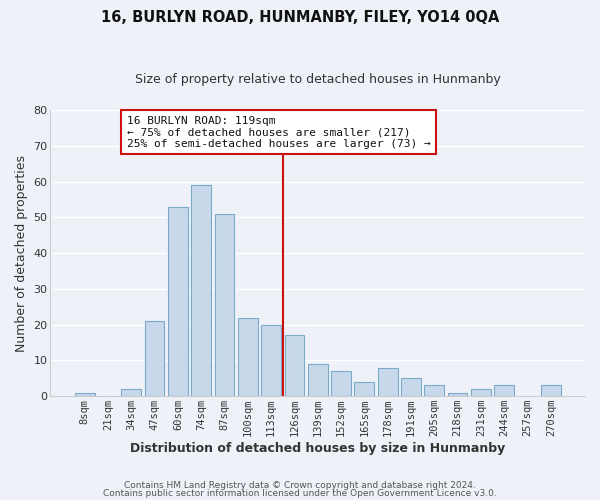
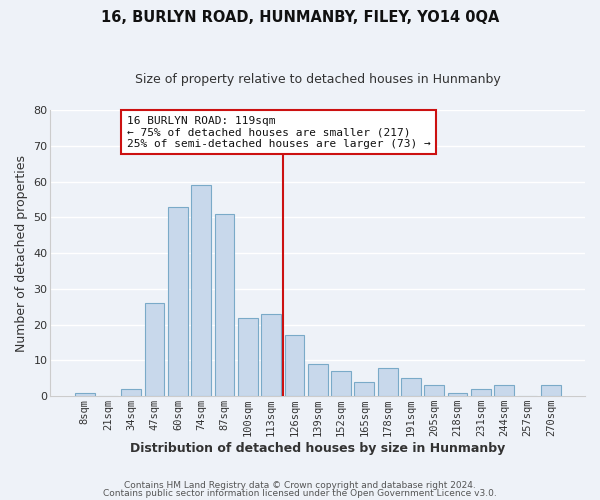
47sqm: 21 -> 26
113sqm: 20 -> 23
